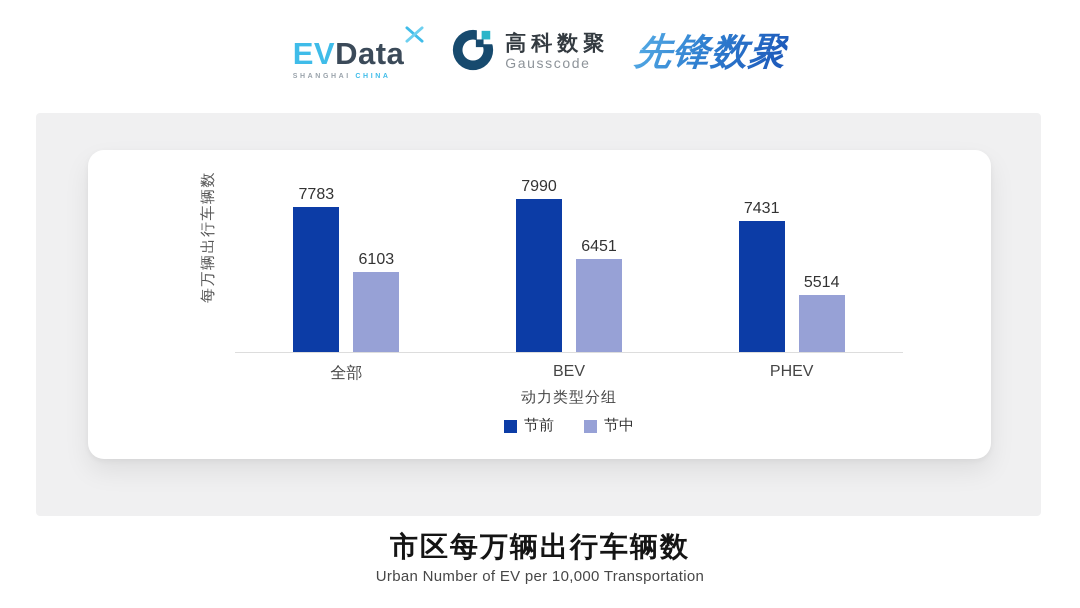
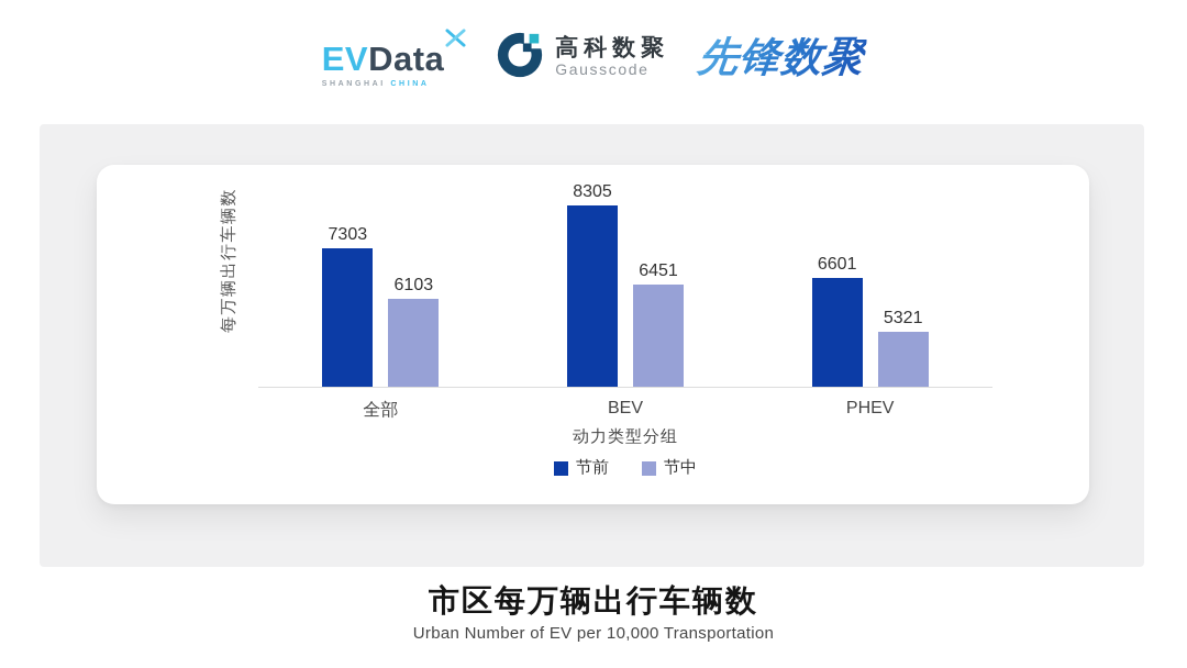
节前/全部: 7783 -> 7303
节前/BEV: 7990 -> 8305
节前/PHEV: 7431 -> 6601
节中/PHEV: 5514 -> 5321
